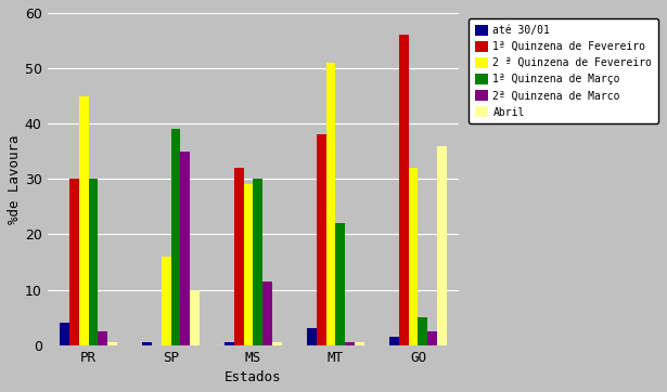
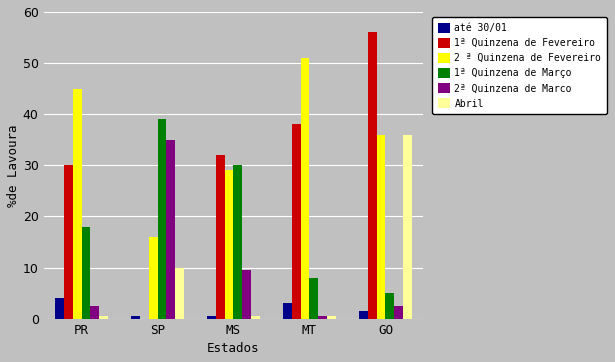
1ª Quinzena de Março/PR: 30 -> 18
2ª Quinzena de Marco/MS: 11.4 -> 9.5
1ª Quinzena de Março/MT: 22 -> 8
2 ª Quinzena de Fevereiro/GO: 32 -> 36
